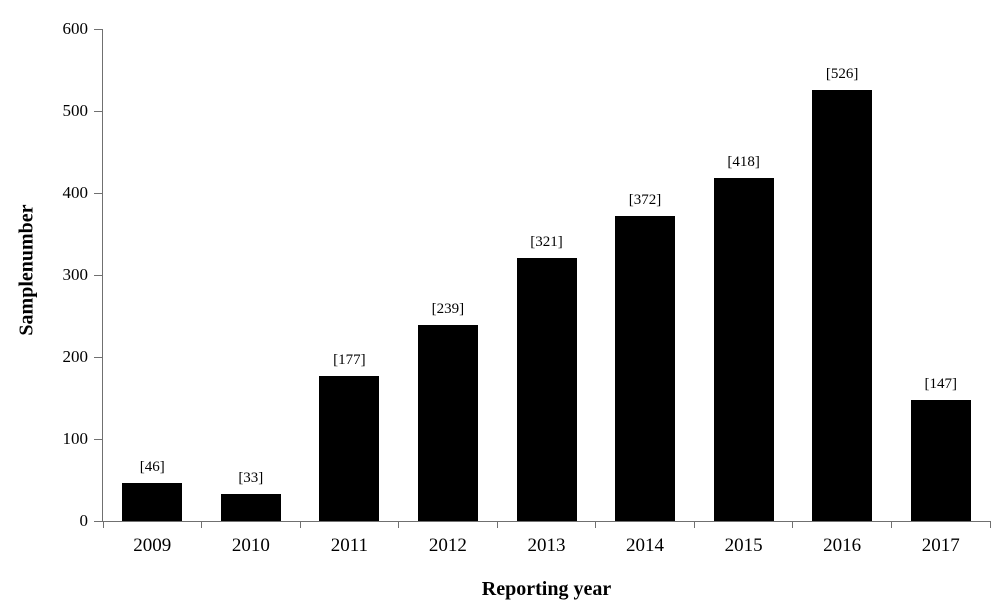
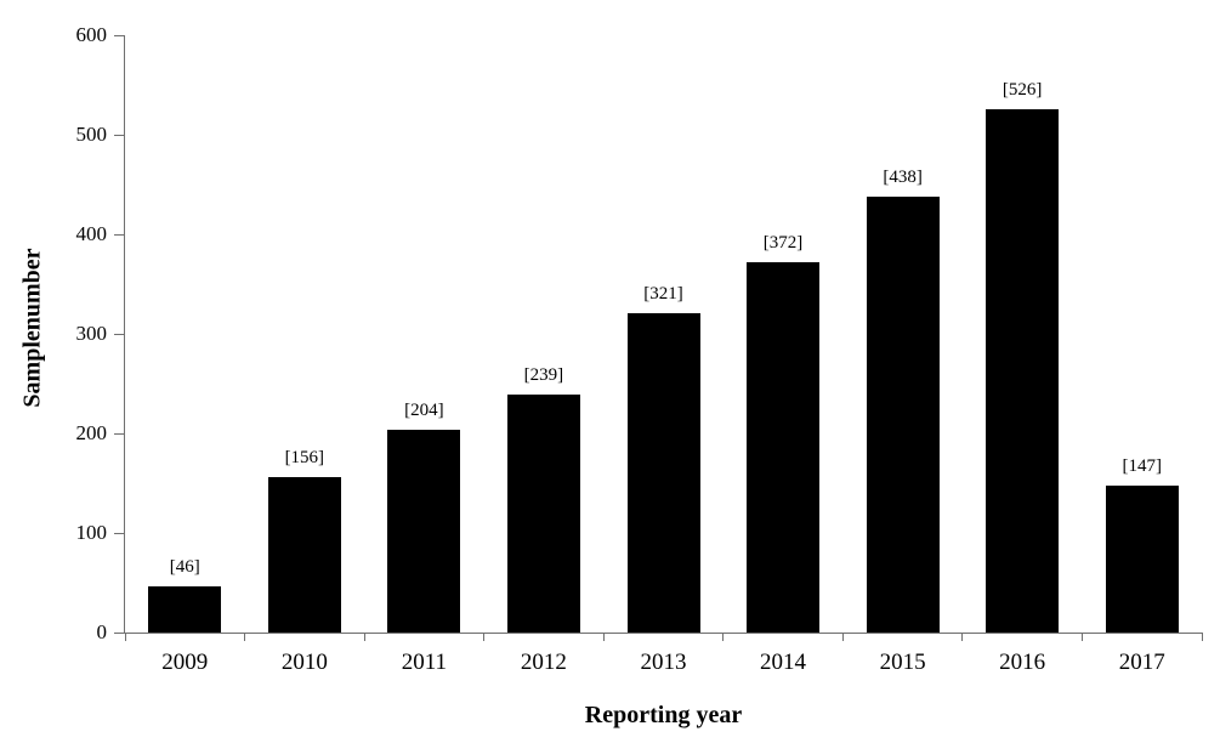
2010: 33 -> 156
2011: 177 -> 204
2015: 418 -> 438
